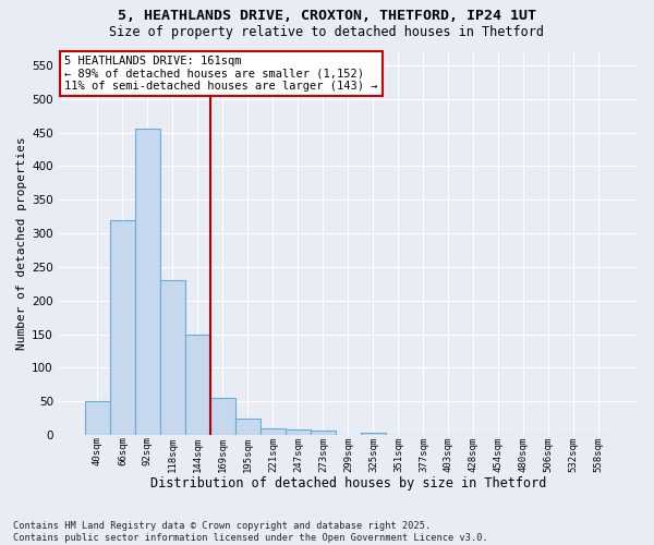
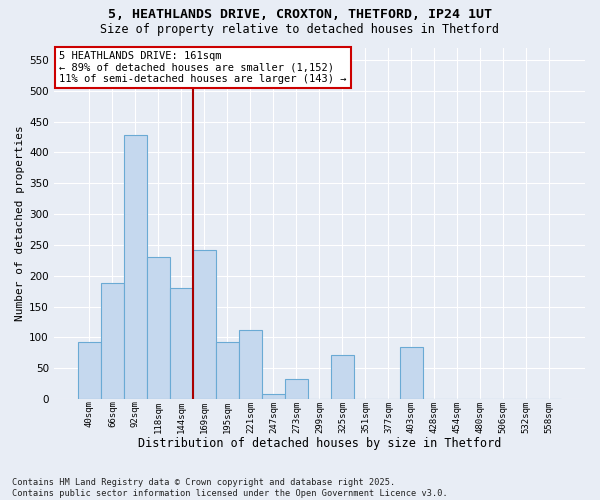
40sqm: 50 -> 92
66sqm: 320 -> 188
92sqm: 455 -> 428
144sqm: 150 -> 180
169sqm: 55 -> 242
195sqm: 25 -> 92
221sqm: 10 -> 112
273sqm: 6 -> 32
325sqm: 4 -> 72
403sqm: 1 -> 84
